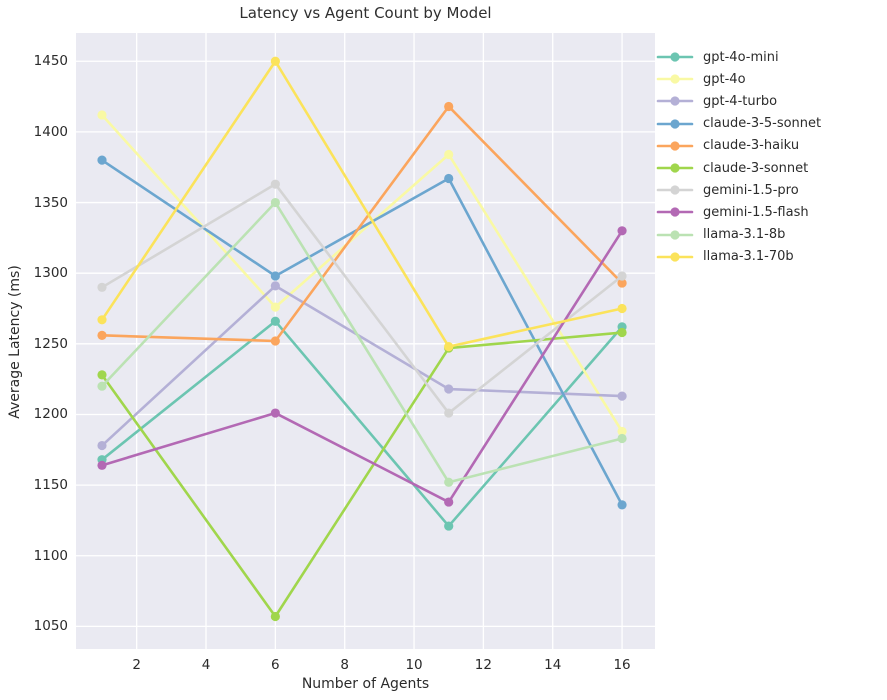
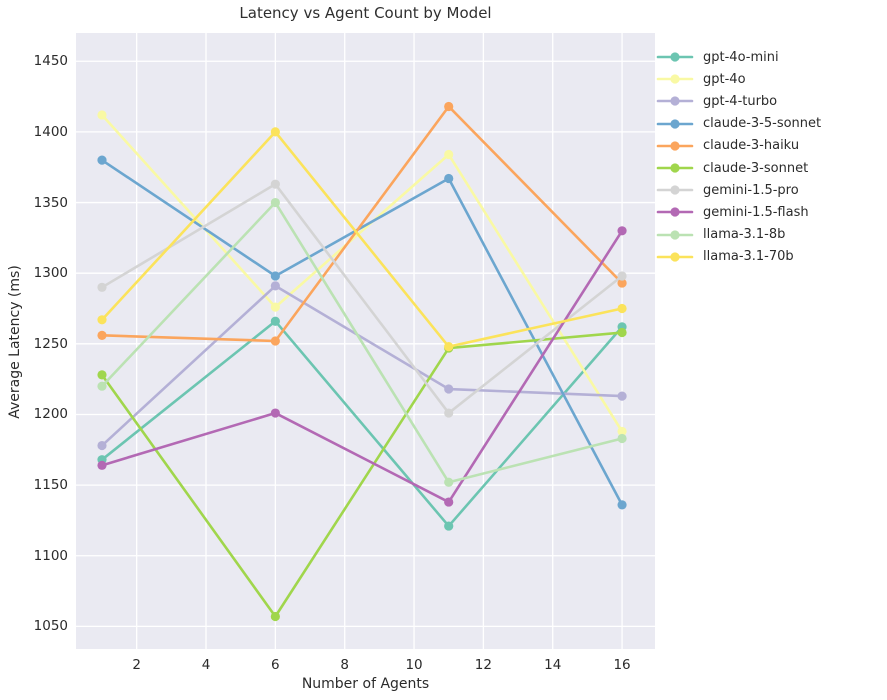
llama-3.1-70b/6: 1450 -> 1400
